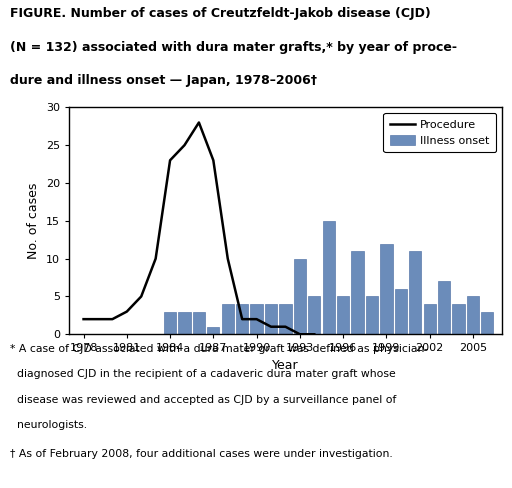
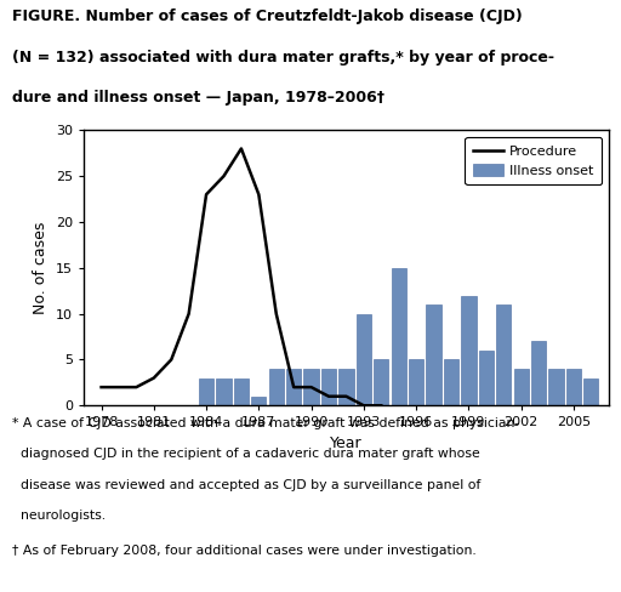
Illness onset/2005: 5 -> 4
